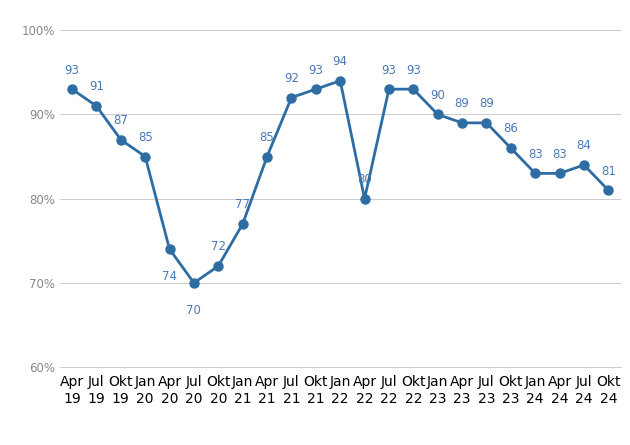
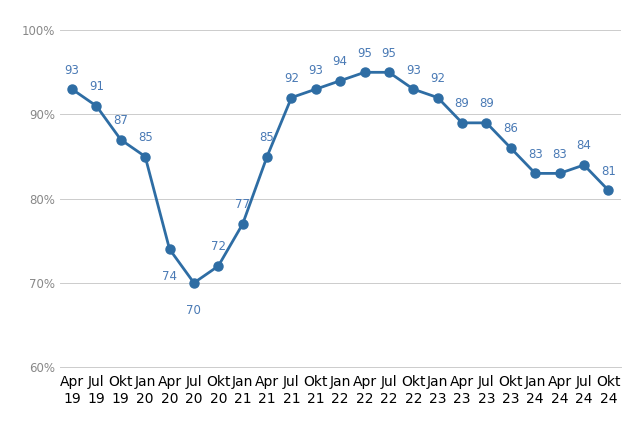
Apr 22: 80 -> 95
Jul 22: 93 -> 95
Jan 23: 90 -> 92
